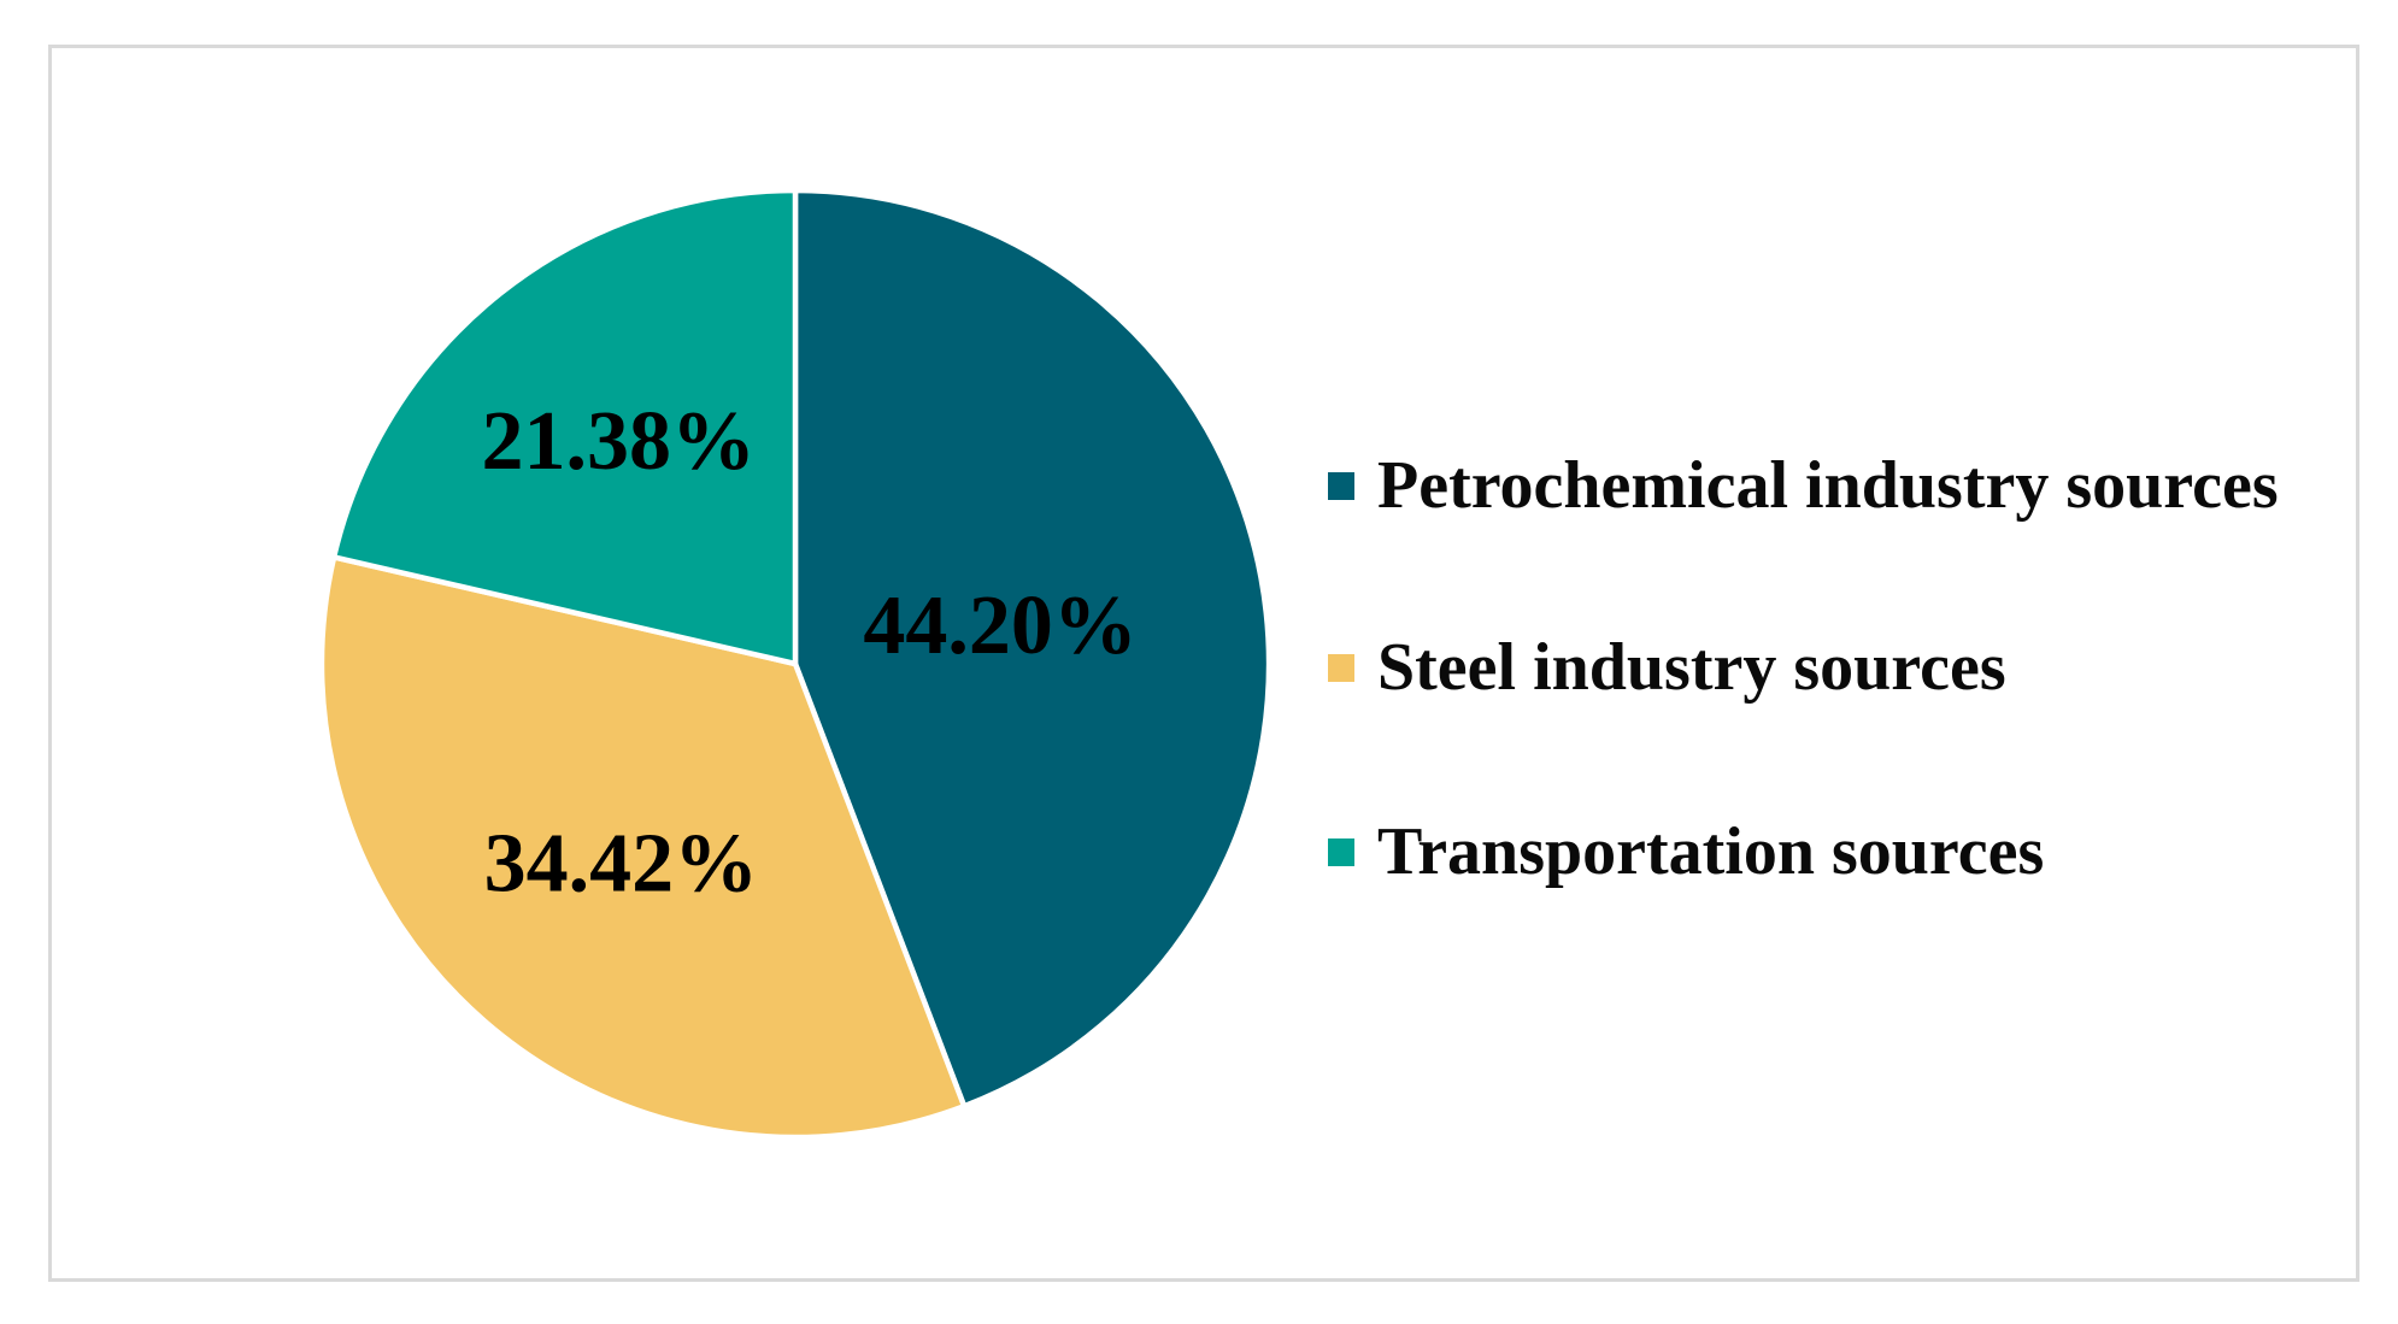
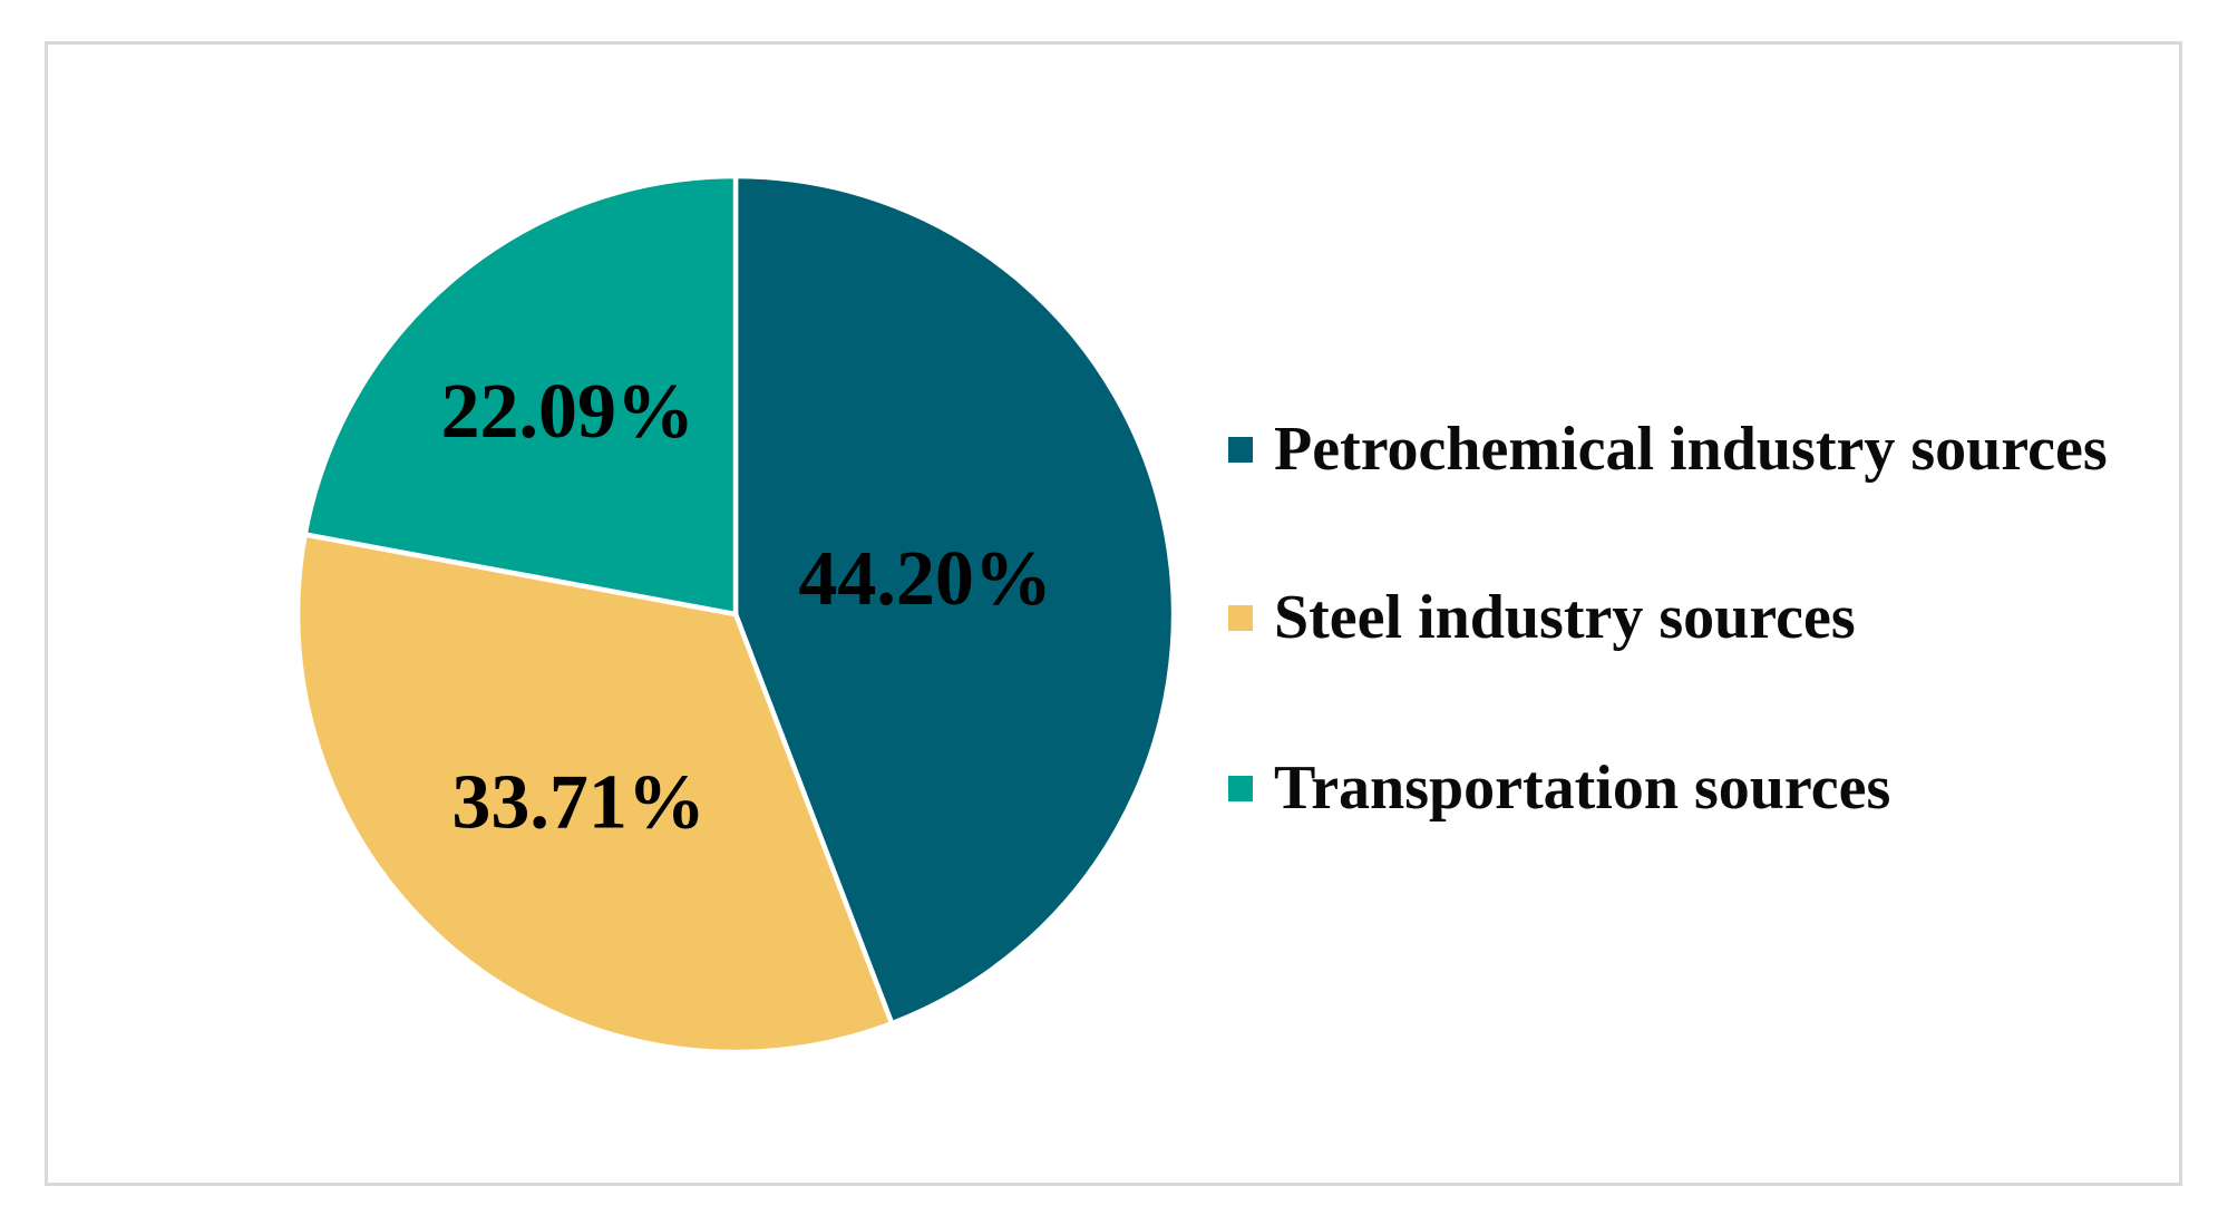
Steel industry sources: 34.42% -> 33.71%
Transportation sources: 21.38% -> 22.09%
